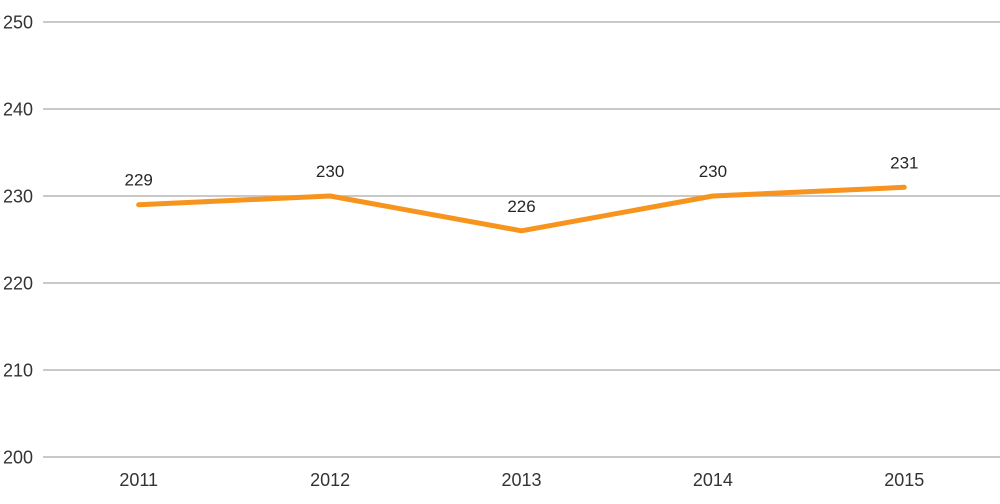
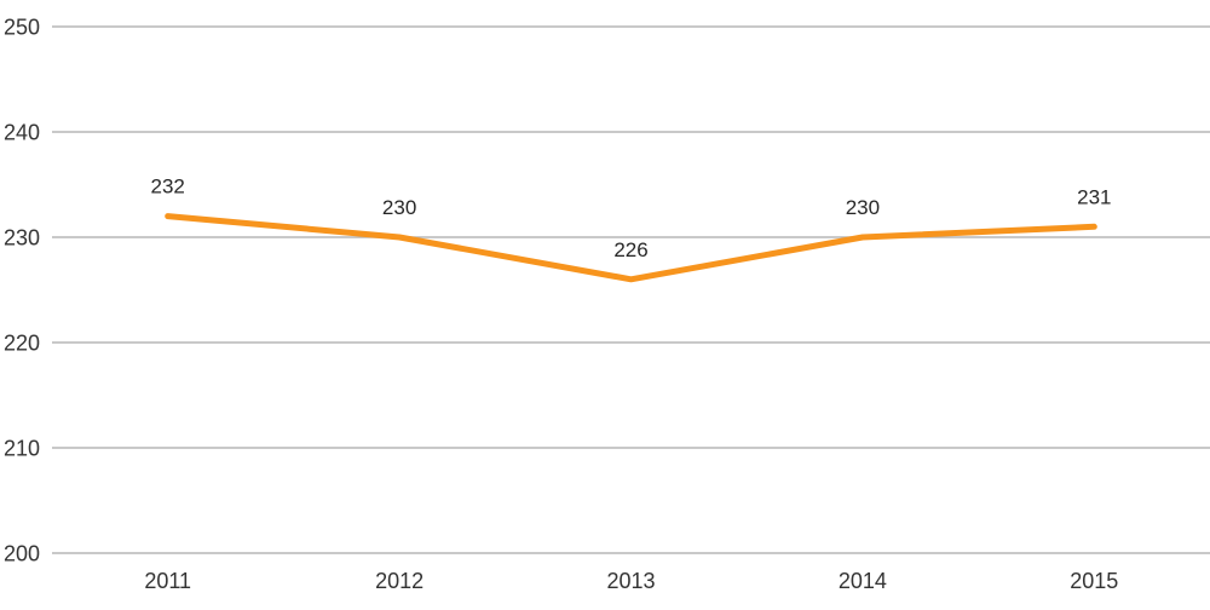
2011: 229 -> 232
